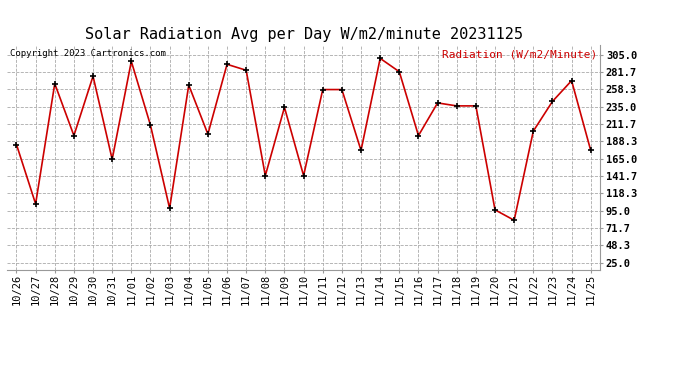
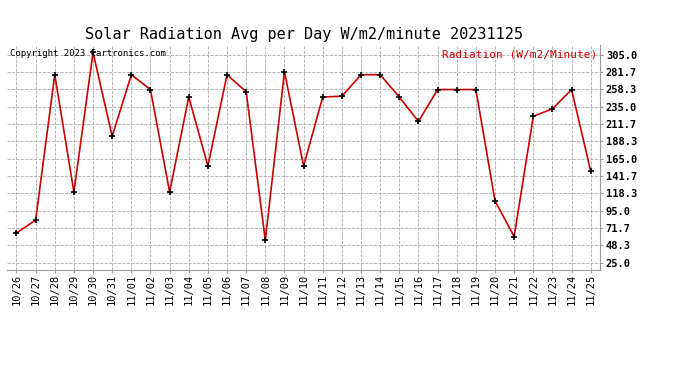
10/26: 184 -> 65
10/27: 104 -> 82
10/28: 266 -> 278
10/29: 196 -> 120
10/30: 276 -> 308
10/31: 164 -> 195
11/01: 296 -> 278
11/02: 210 -> 258
11/03: 98 -> 120
11/04: 264 -> 248
11/05: 198 -> 155
11/06: 292 -> 278
11/07: 284 -> 255
11/08: 142 -> 55
11/09: 234 -> 282
11/10: 142 -> 155
11/11: 258 -> 248
11/12: 258 -> 249
11/13: 176 -> 278
11/14: 300 -> 278
11/15: 282 -> 248
11/16: 196 -> 215
11/17: 240 -> 258
11/18: 236 -> 258
11/19: 236 -> 258
11/20: 96 -> 108
11/21: 82 -> 60
11/22: 202 -> 222
11/23: 242 -> 232
11/24: 270 -> 258
11/25: 176 -> 148
